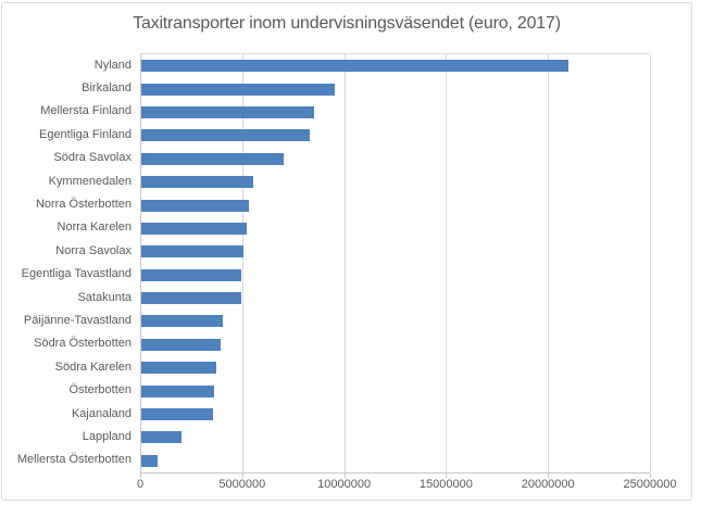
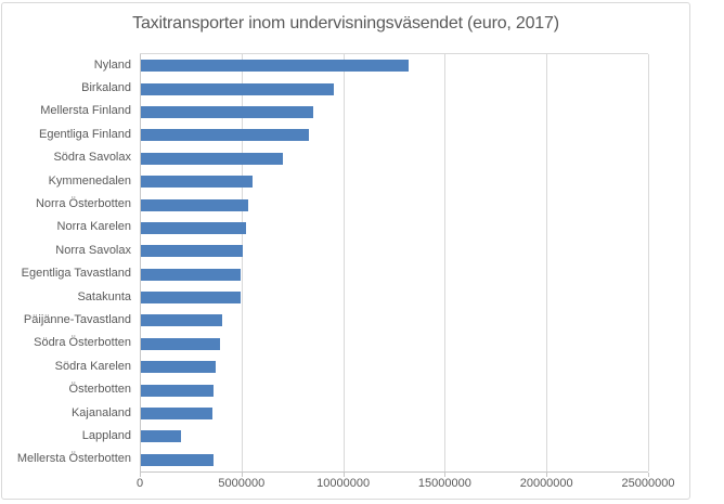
Nyland: 21000000 -> 13200000
Mellersta Österbotten: 800000 -> 3600000
